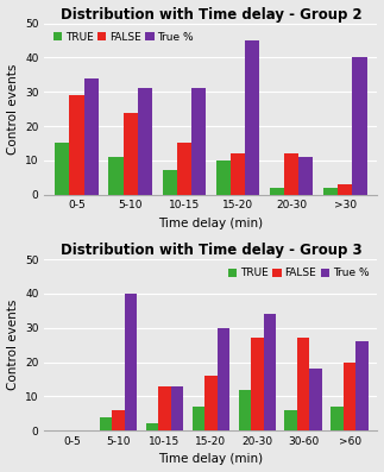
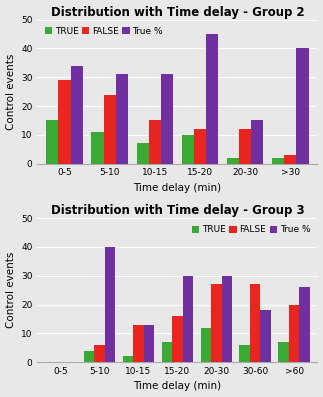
Distribution with Time delay - Group 2/True %/20-30: 11 -> 15
Distribution with Time delay - Group 3/True %/20-30: 34 -> 30
